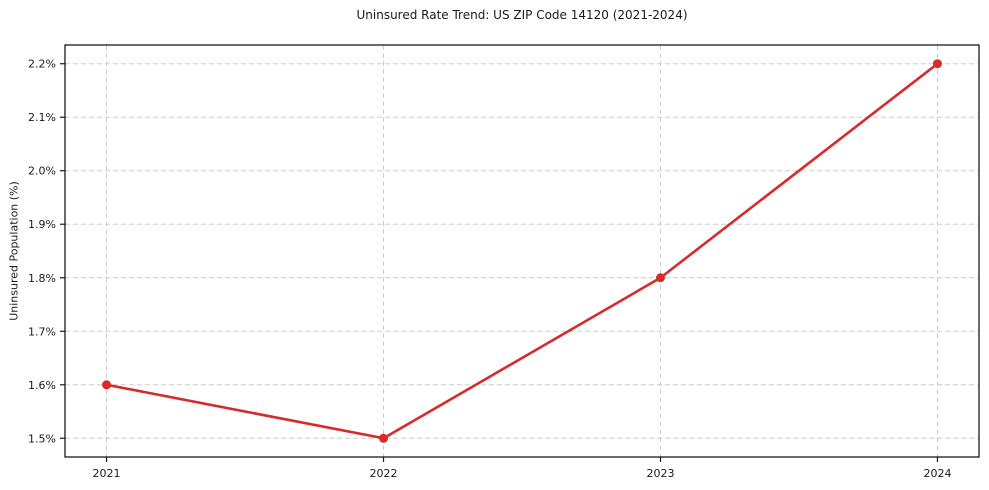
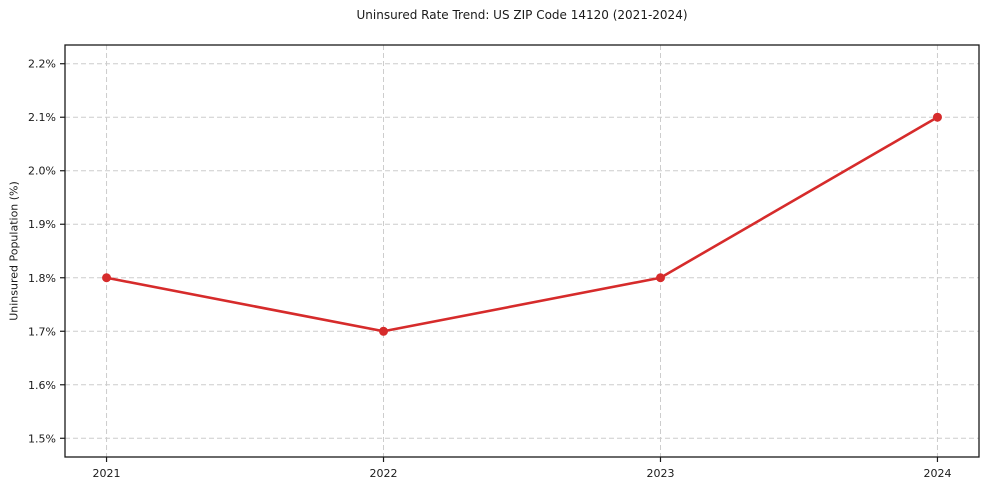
2021: 1.6% -> 1.8%
2022: 1.5% -> 1.7%
2024: 2.2% -> 2.1%
